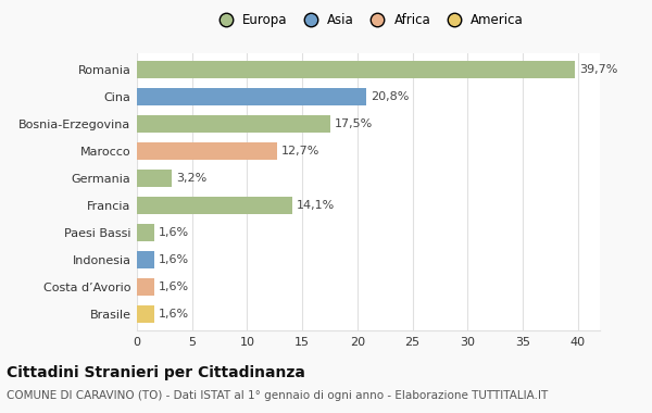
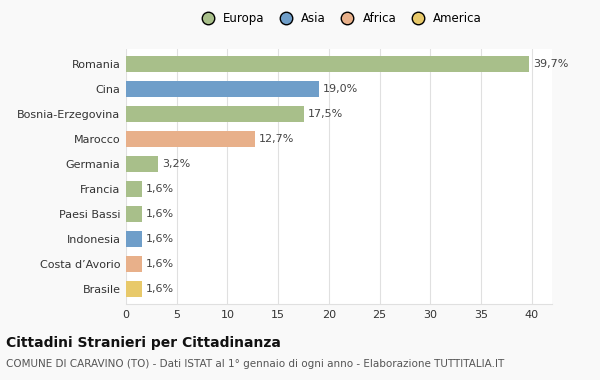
Cina: 20,8% -> 19,0%
Francia: 14,1% -> 1,6%
